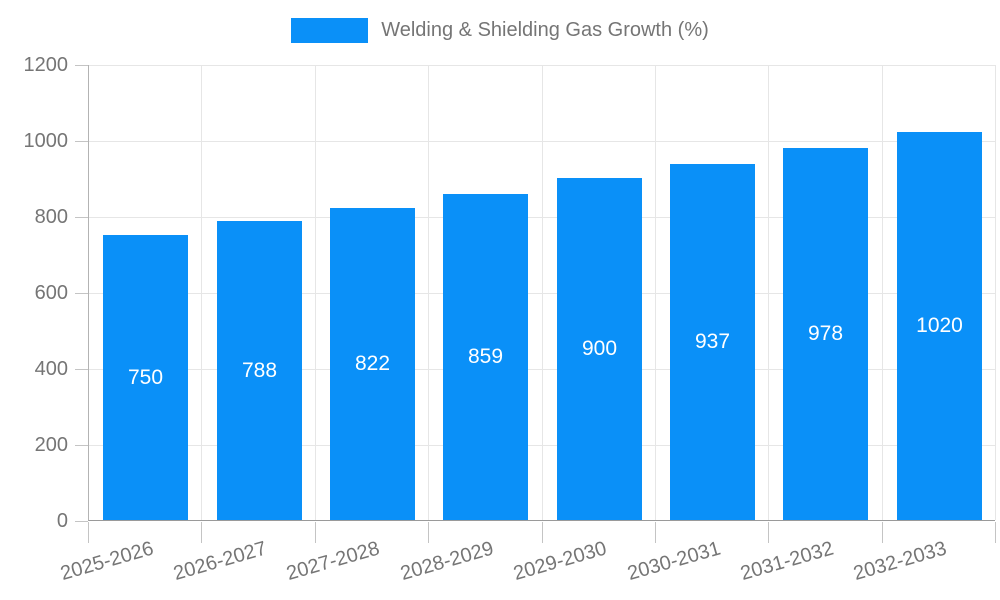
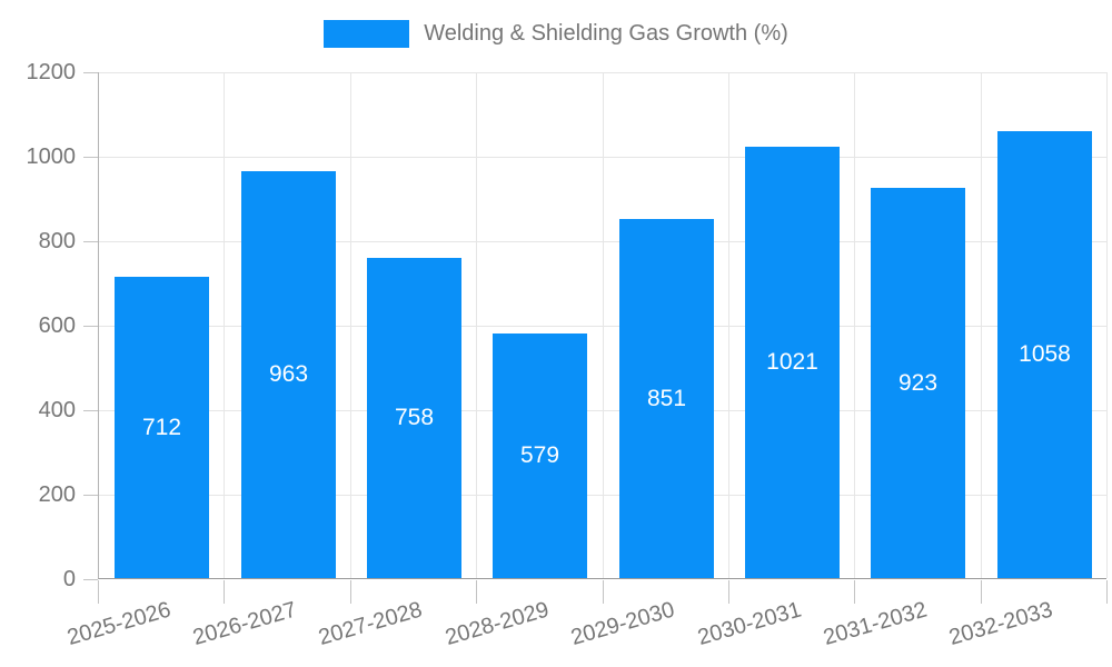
2025-2026: 750 -> 712
2026-2027: 788 -> 963
2027-2028: 822 -> 758
2028-2029: 859 -> 579
2029-2030: 900 -> 851
2030-2031: 937 -> 1021
2031-2032: 978 -> 923
2032-2033: 1020 -> 1058
